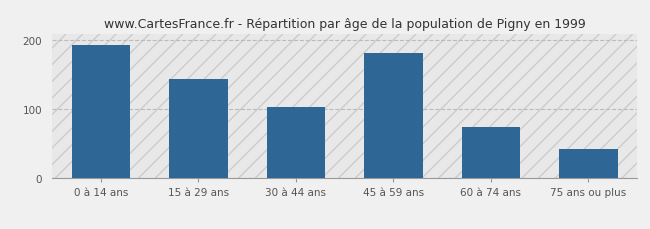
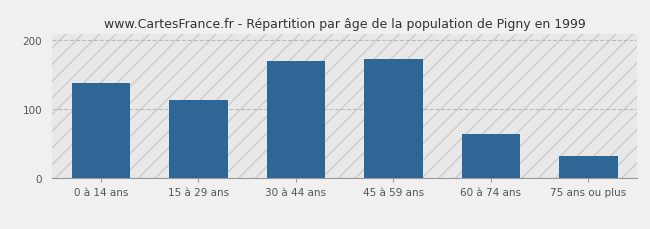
0 à 14 ans: 194 -> 138
15 à 29 ans: 144 -> 113
30 à 44 ans: 104 -> 170
45 à 59 ans: 182 -> 173
60 à 74 ans: 74 -> 65
75 ans ou plus: 42 -> 33
